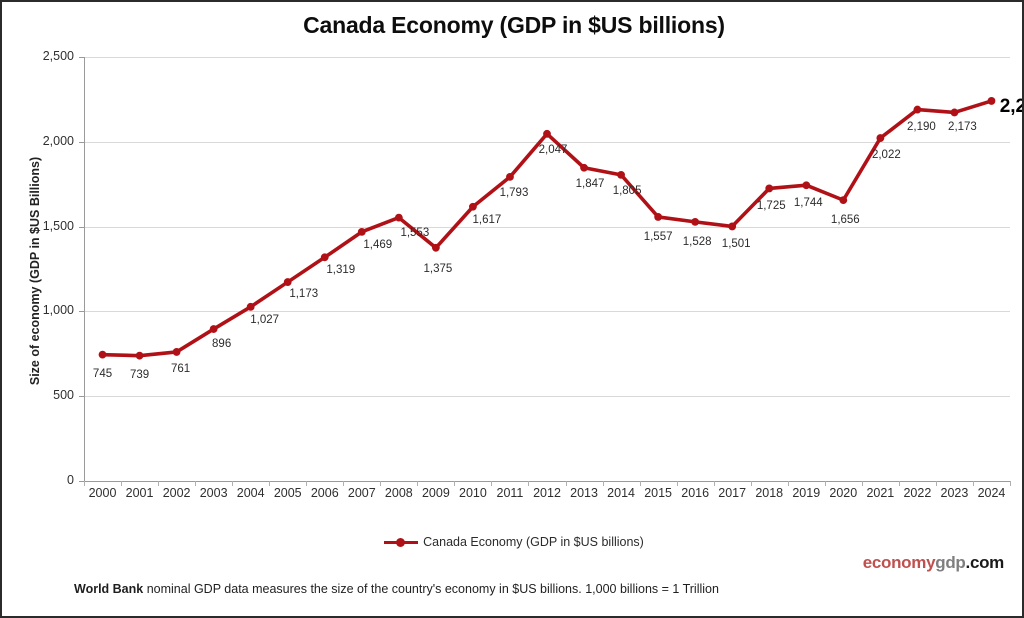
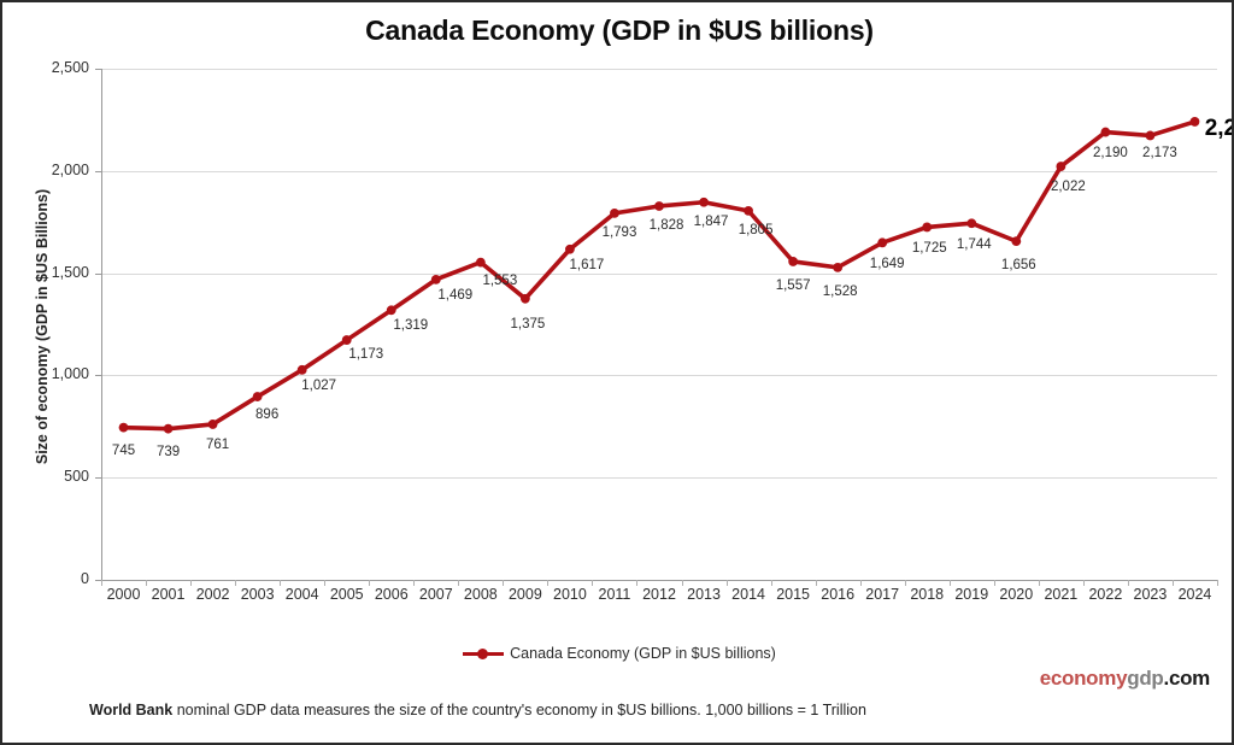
2012: 2,047 -> 1,828
2017: 1,501 -> 1,649
